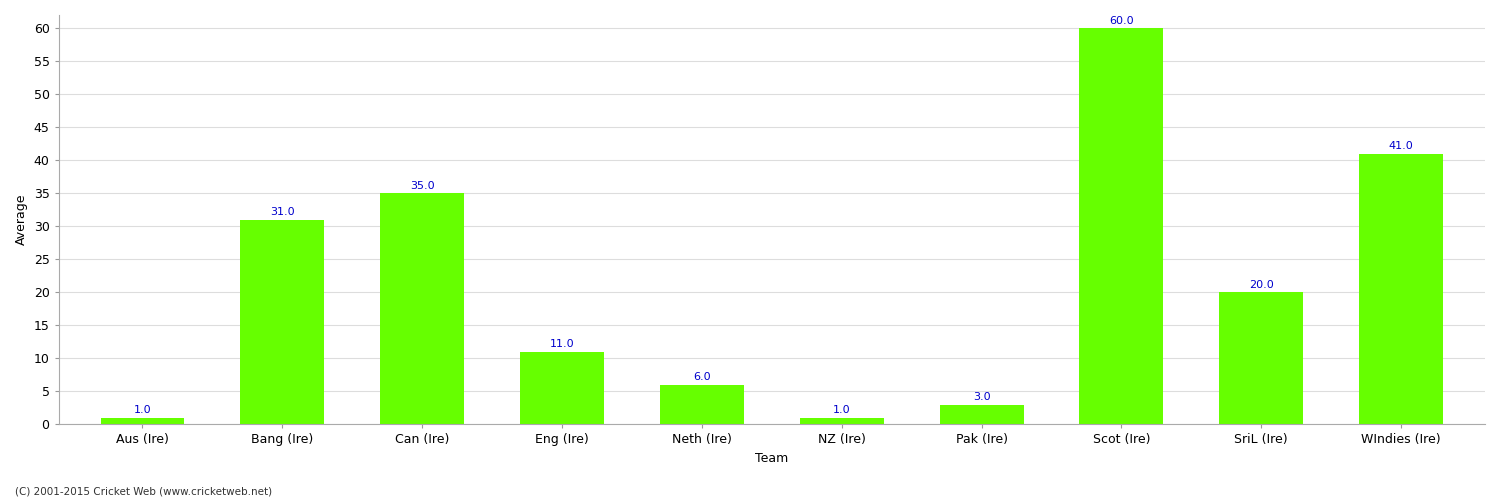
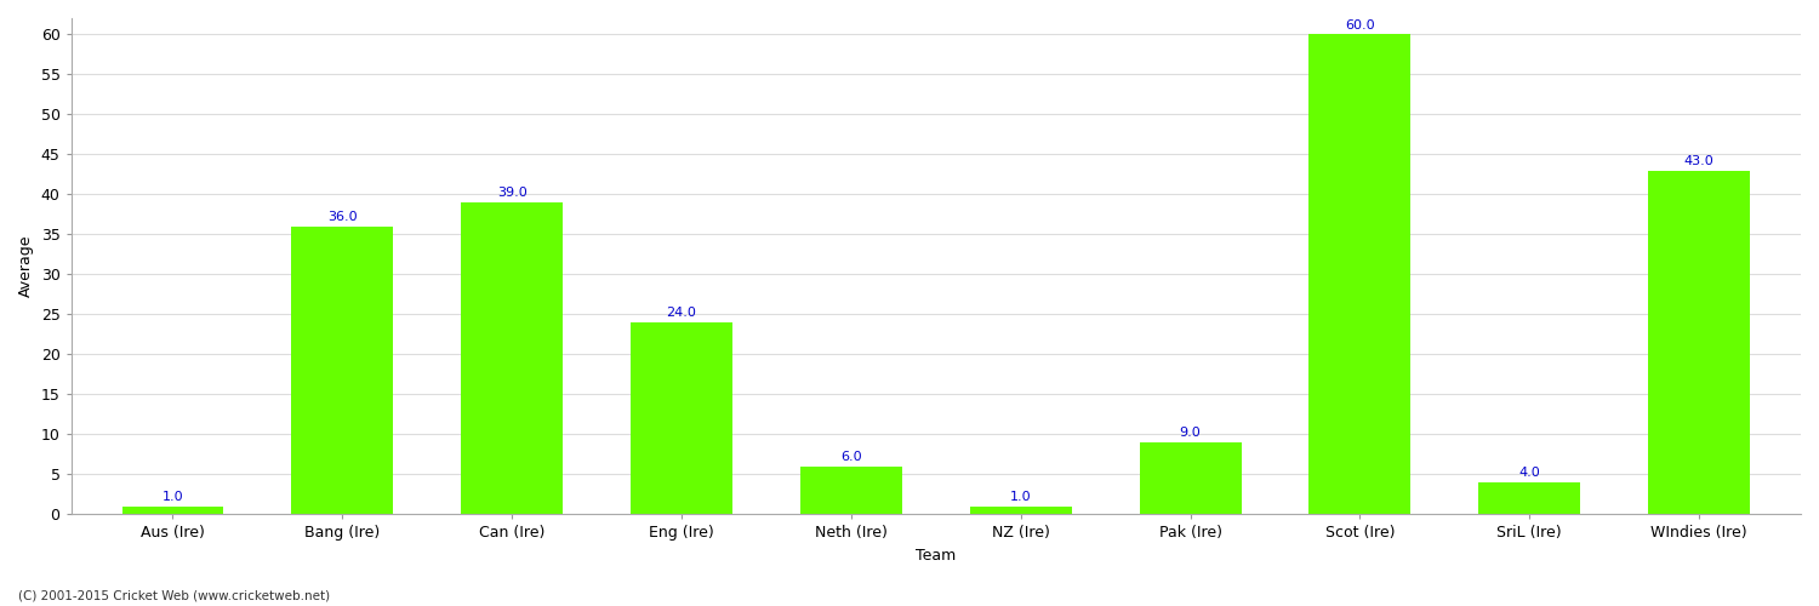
Bang (Ire): 31.0 -> 36.0
Can (Ire): 35.0 -> 39.0
Eng (Ire): 11.0 -> 24.0
Pak (Ire): 3.0 -> 9.0
SriL (Ire): 20.0 -> 4.0
WIndies (Ire): 41.0 -> 43.0
